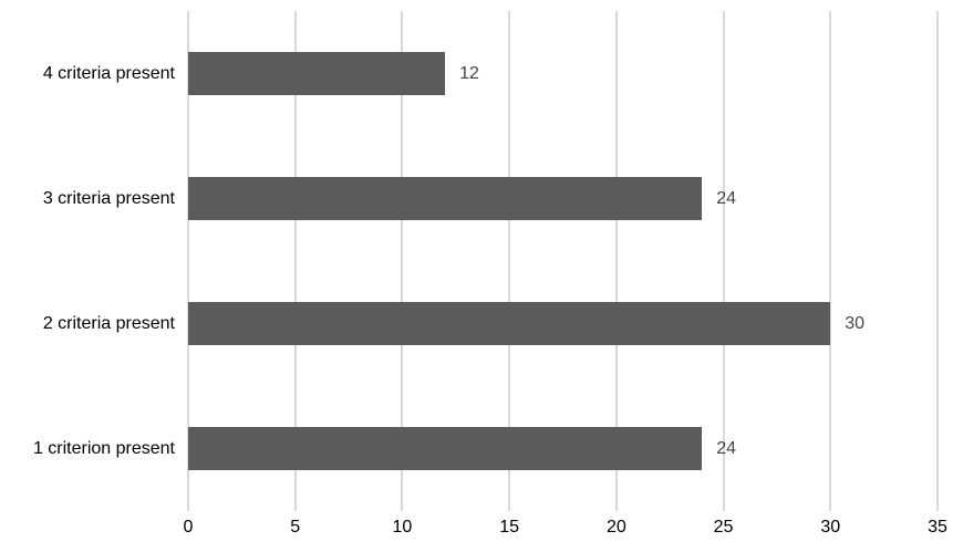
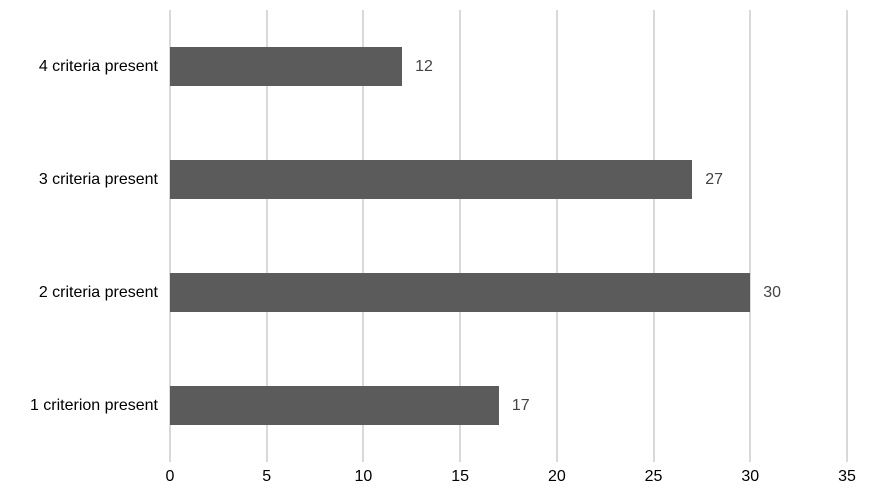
3 criteria present: 24 -> 27
1 criterion present: 24 -> 17
